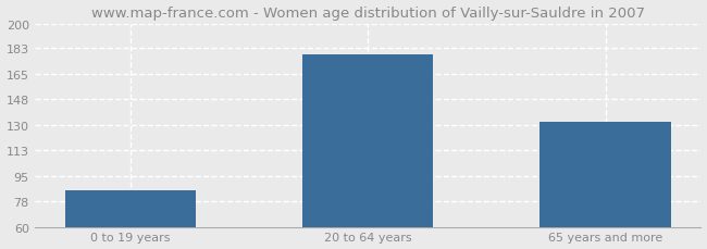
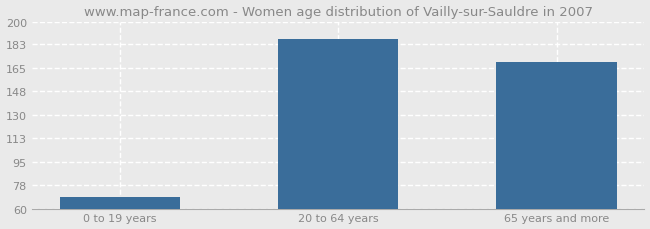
0 to 19 years: 85 -> 69
20 to 64 years: 179 -> 187
65 years and more: 132 -> 170
